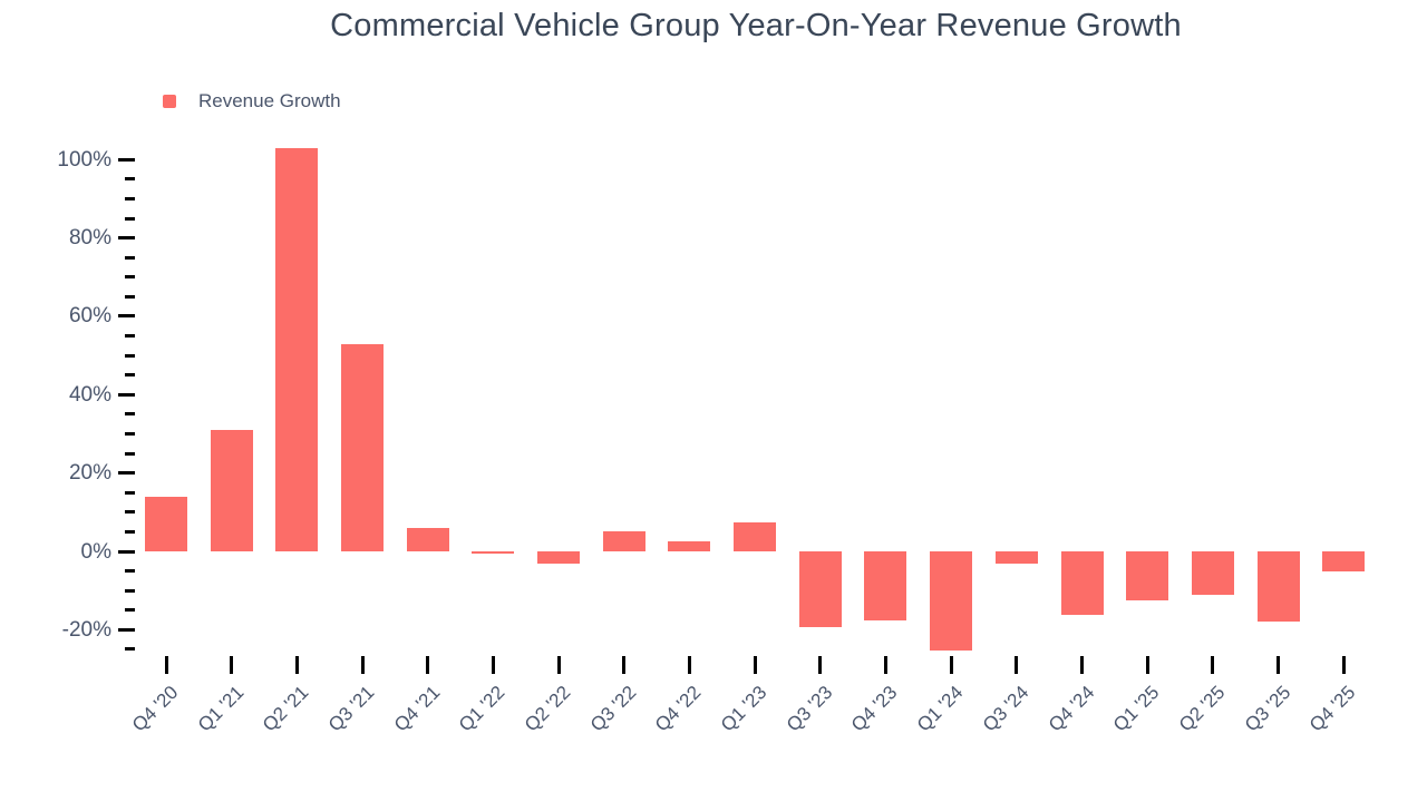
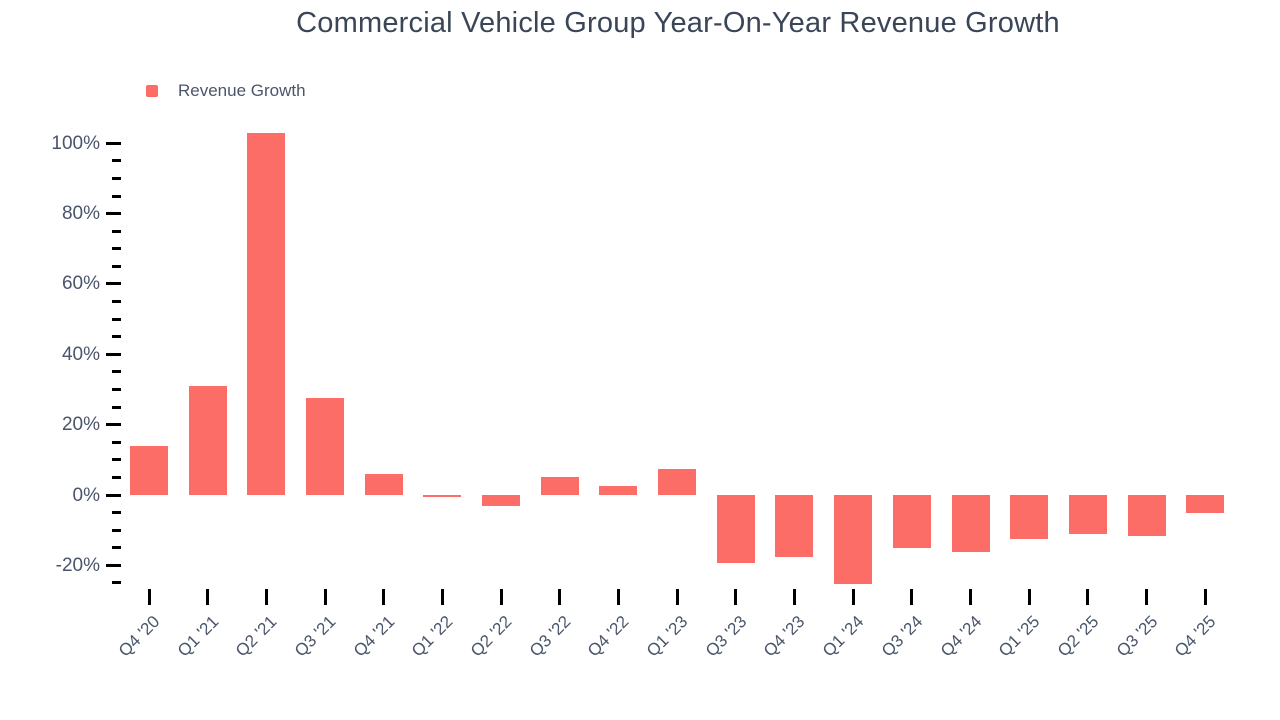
Q3 '21: 53% -> 28%
Q3 '24: -3% -> -15%
Q3 '25: -18% -> -12%
